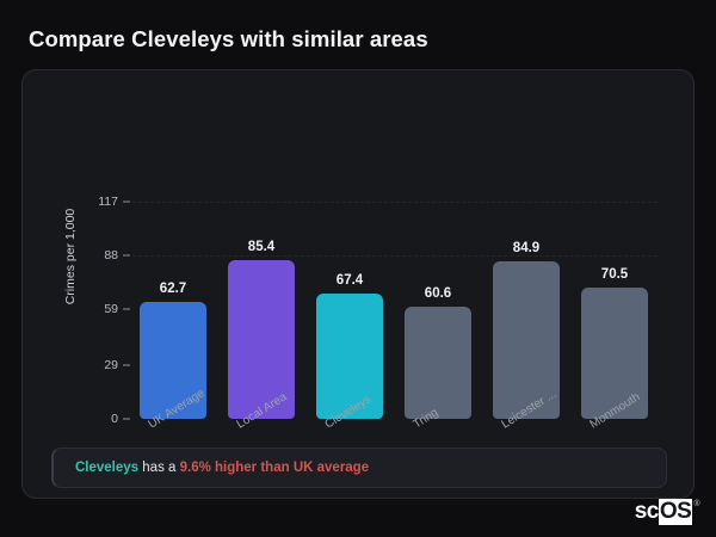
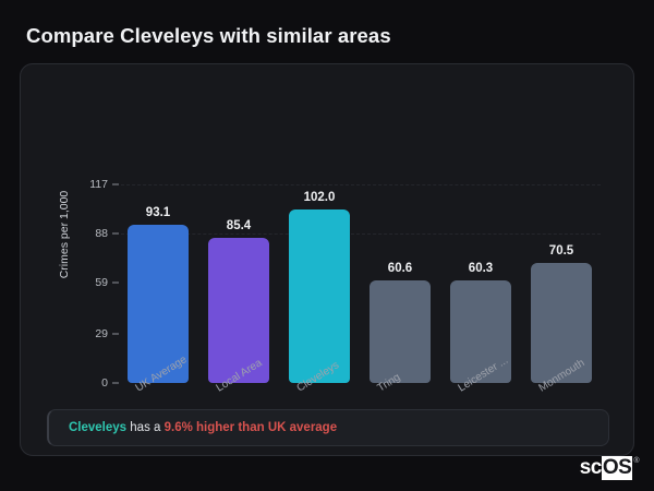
UK Average: 62.7 -> 93.1
Cleveleys: 67.4 -> 102.0
Leicester ...: 84.9 -> 60.3
